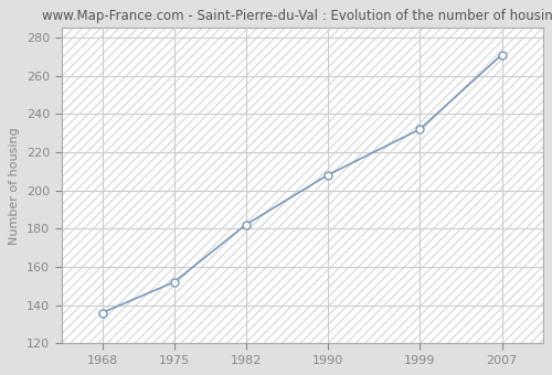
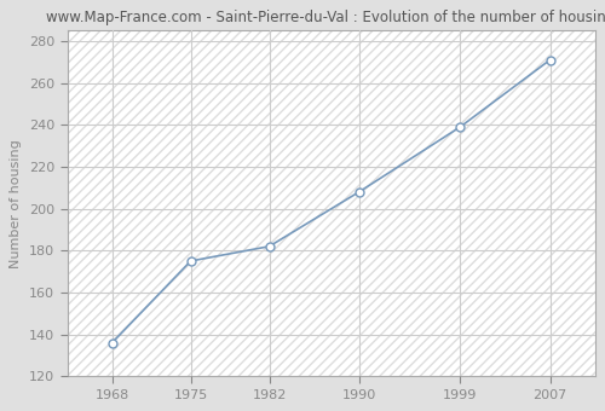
1975: 152 -> 175
1999: 232 -> 239
